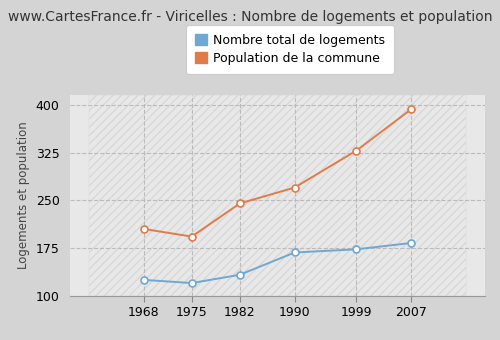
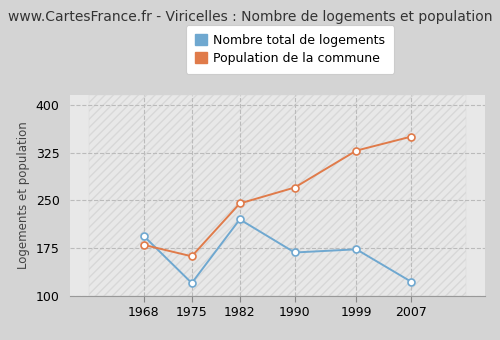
Nombre total de logements/1968: 125 -> 194
Population de la commune/1968: 205 -> 180
Population de la commune/1975: 193 -> 162
Nombre total de logements/1982: 133 -> 220
Nombre total de logements/2007: 183 -> 122
Population de la commune/2007: 393 -> 350
